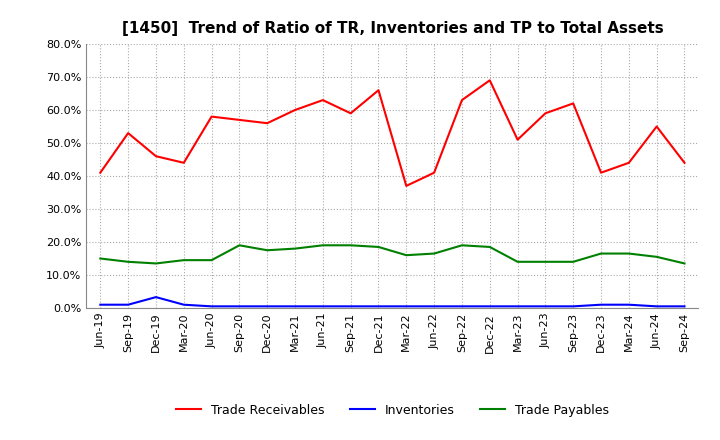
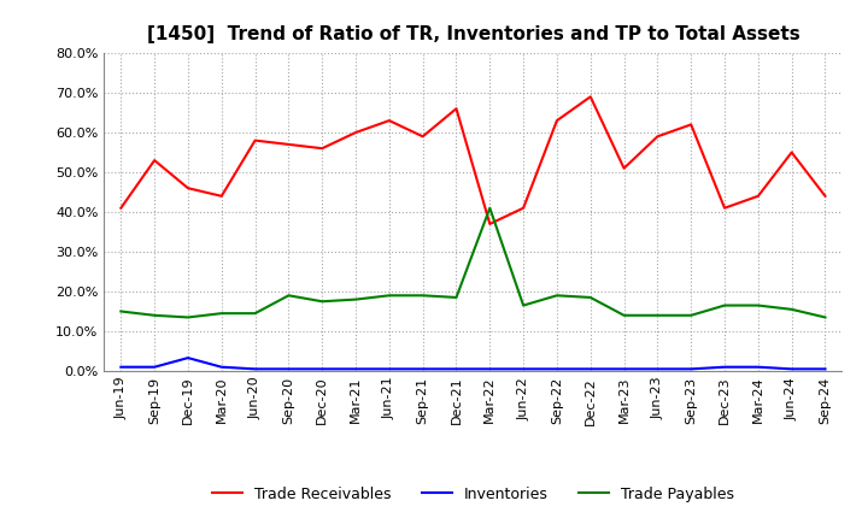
Trade Payables/Mar-22: 16.0% -> 41.0%
